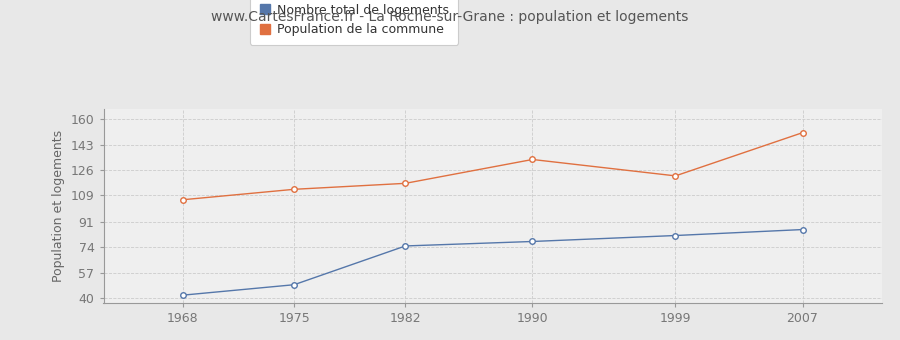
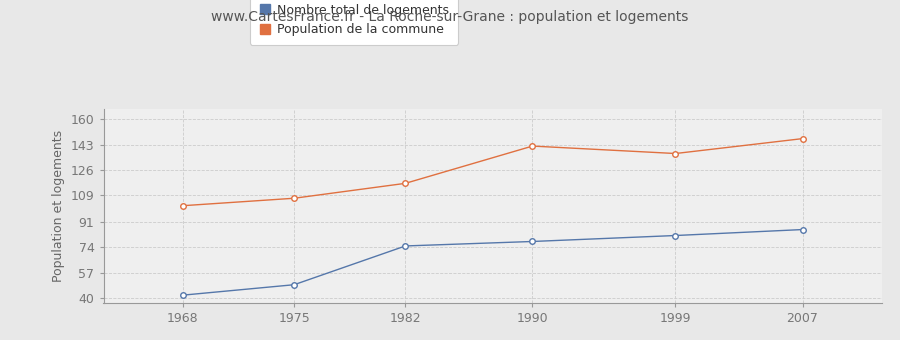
Population de la commune/1968: 106 -> 102
Population de la commune/1975: 113 -> 107
Population de la commune/1990: 133 -> 142
Population de la commune/1999: 122 -> 137
Population de la commune/2007: 151 -> 147
